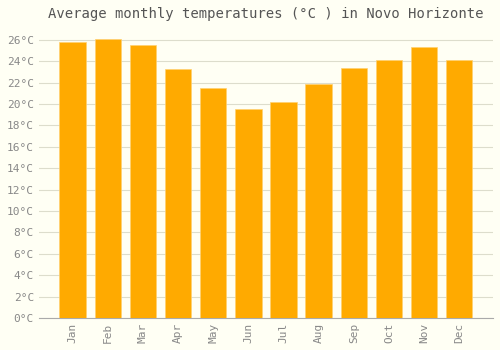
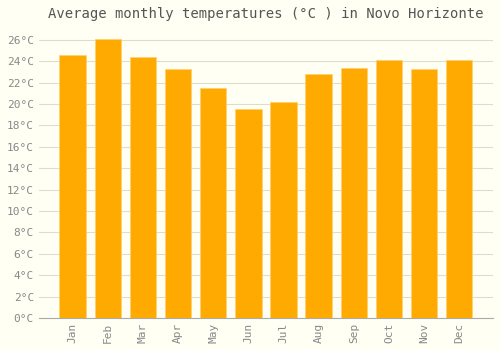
Jan: 25.8°C -> 24.6°C
Mar: 25.5°C -> 24.4°C
Aug: 21.9°C -> 22.8°C
Nov: 25.3°C -> 23.3°C
